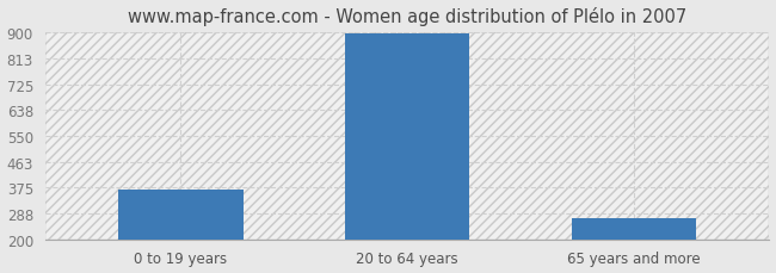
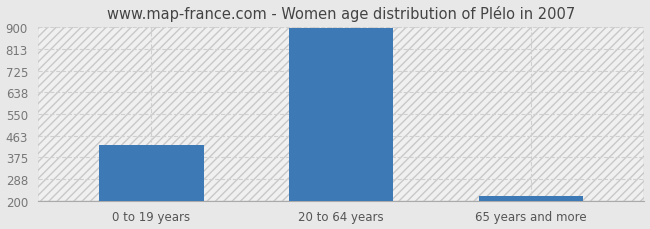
0 to 19 years: 370 -> 425
65 years and more: 270 -> 218
